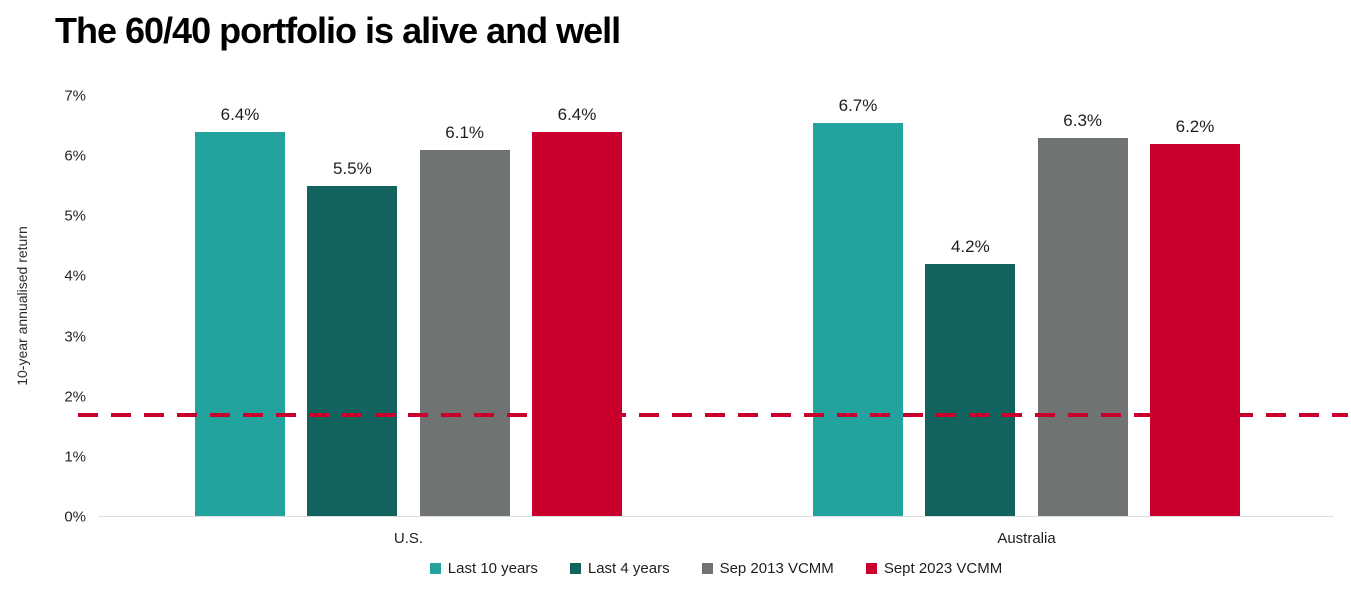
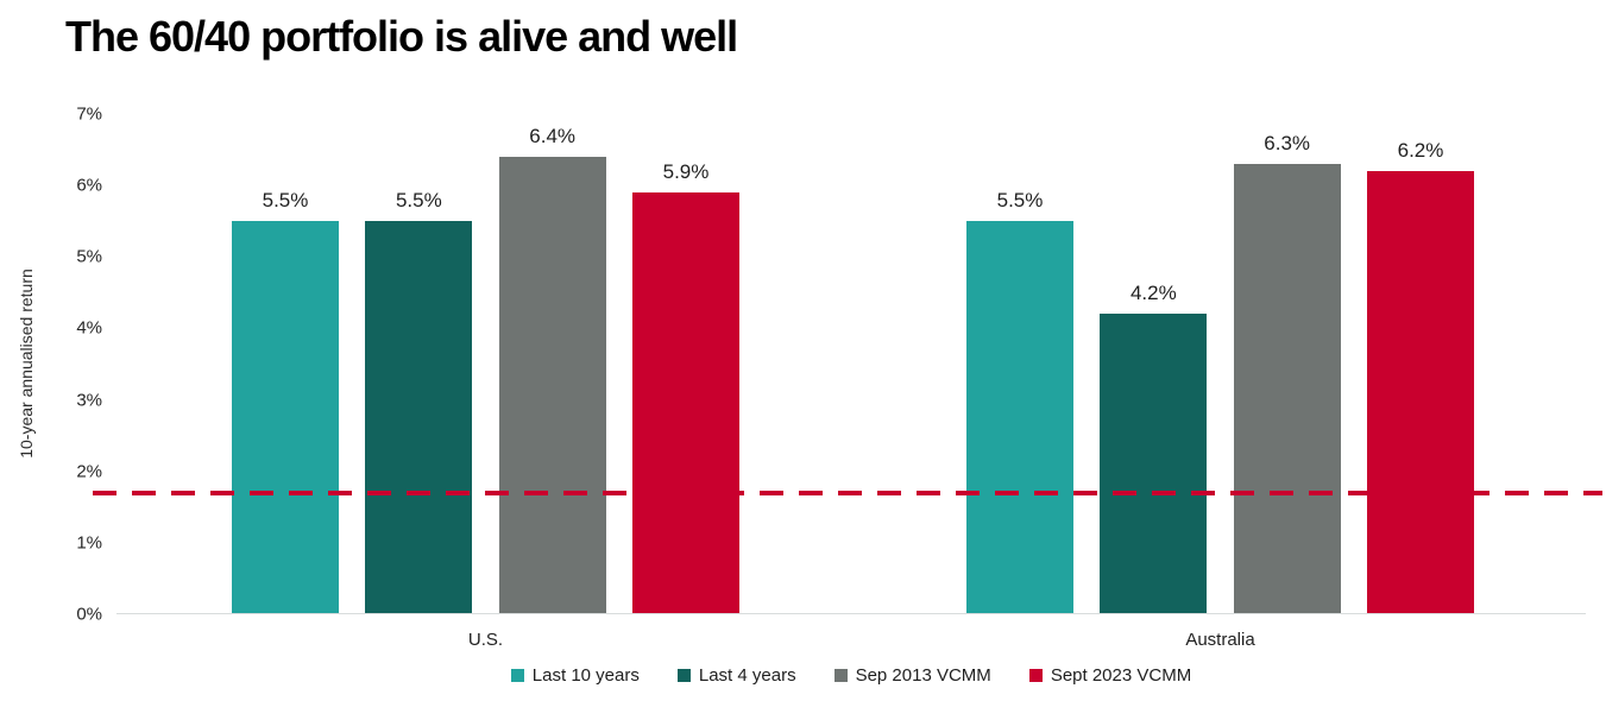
Last 10 years/U.S.: 6.4% -> 5.5%
Sep 2013 VCMM/U.S.: 6.1% -> 6.4%
Sept 2023 VCMM/U.S.: 6.4% -> 5.9%
Last 10 years/Australia: 6.7% -> 5.5%
